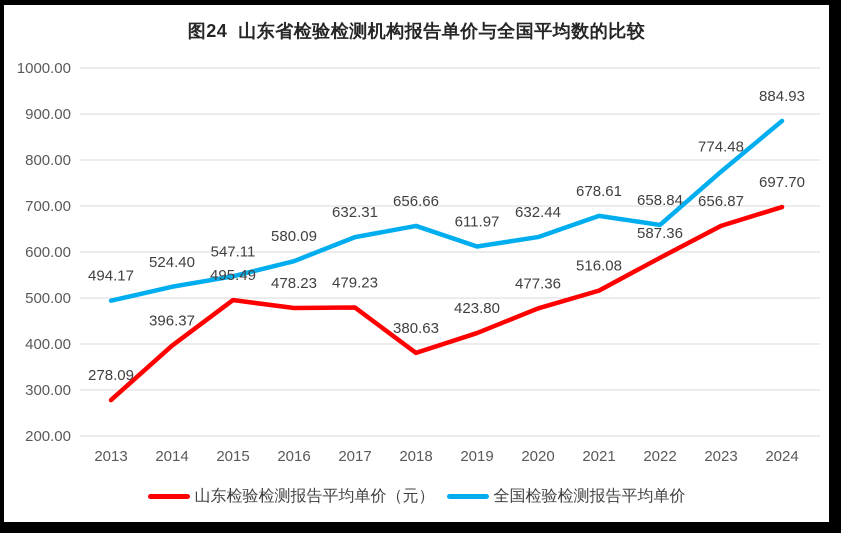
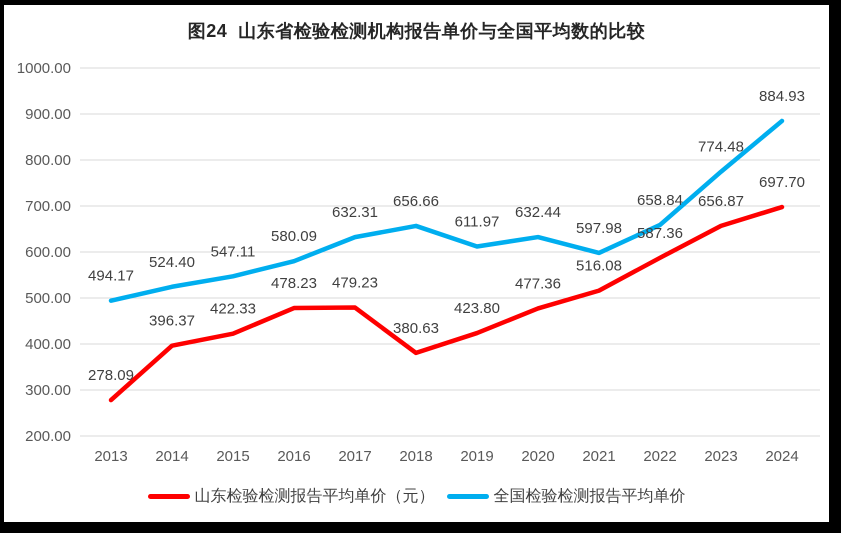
山东检验检测报告平均单价（元）/2015: 495.49 -> 422.33
全国检验检测报告平均单价/2021: 678.61 -> 597.98
